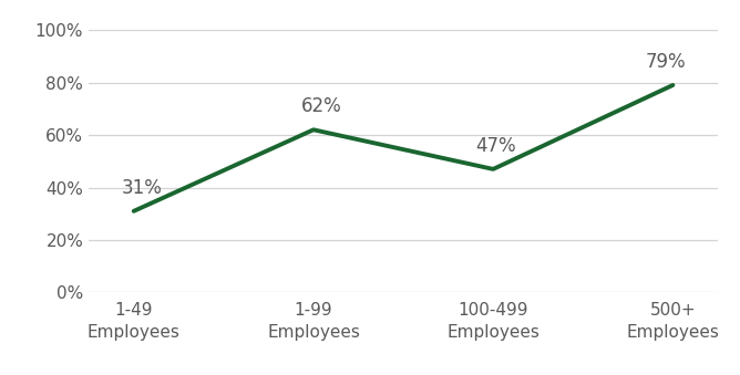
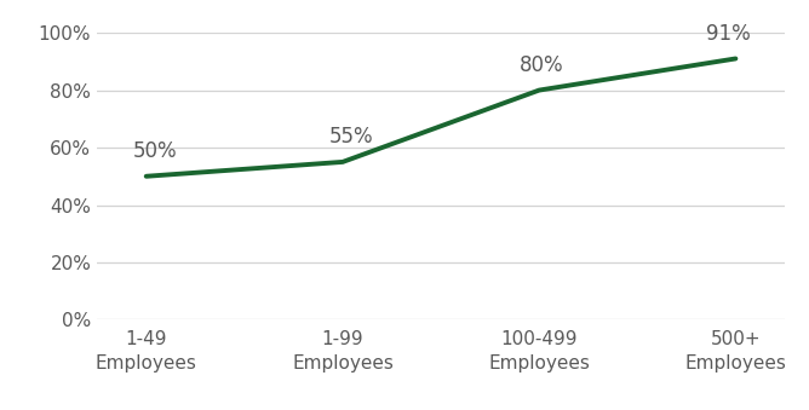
1-49 Employees: 31% -> 50%
1-99 Employees: 62% -> 55%
100-499 Employees: 47% -> 80%
500+ Employees: 79% -> 91%
